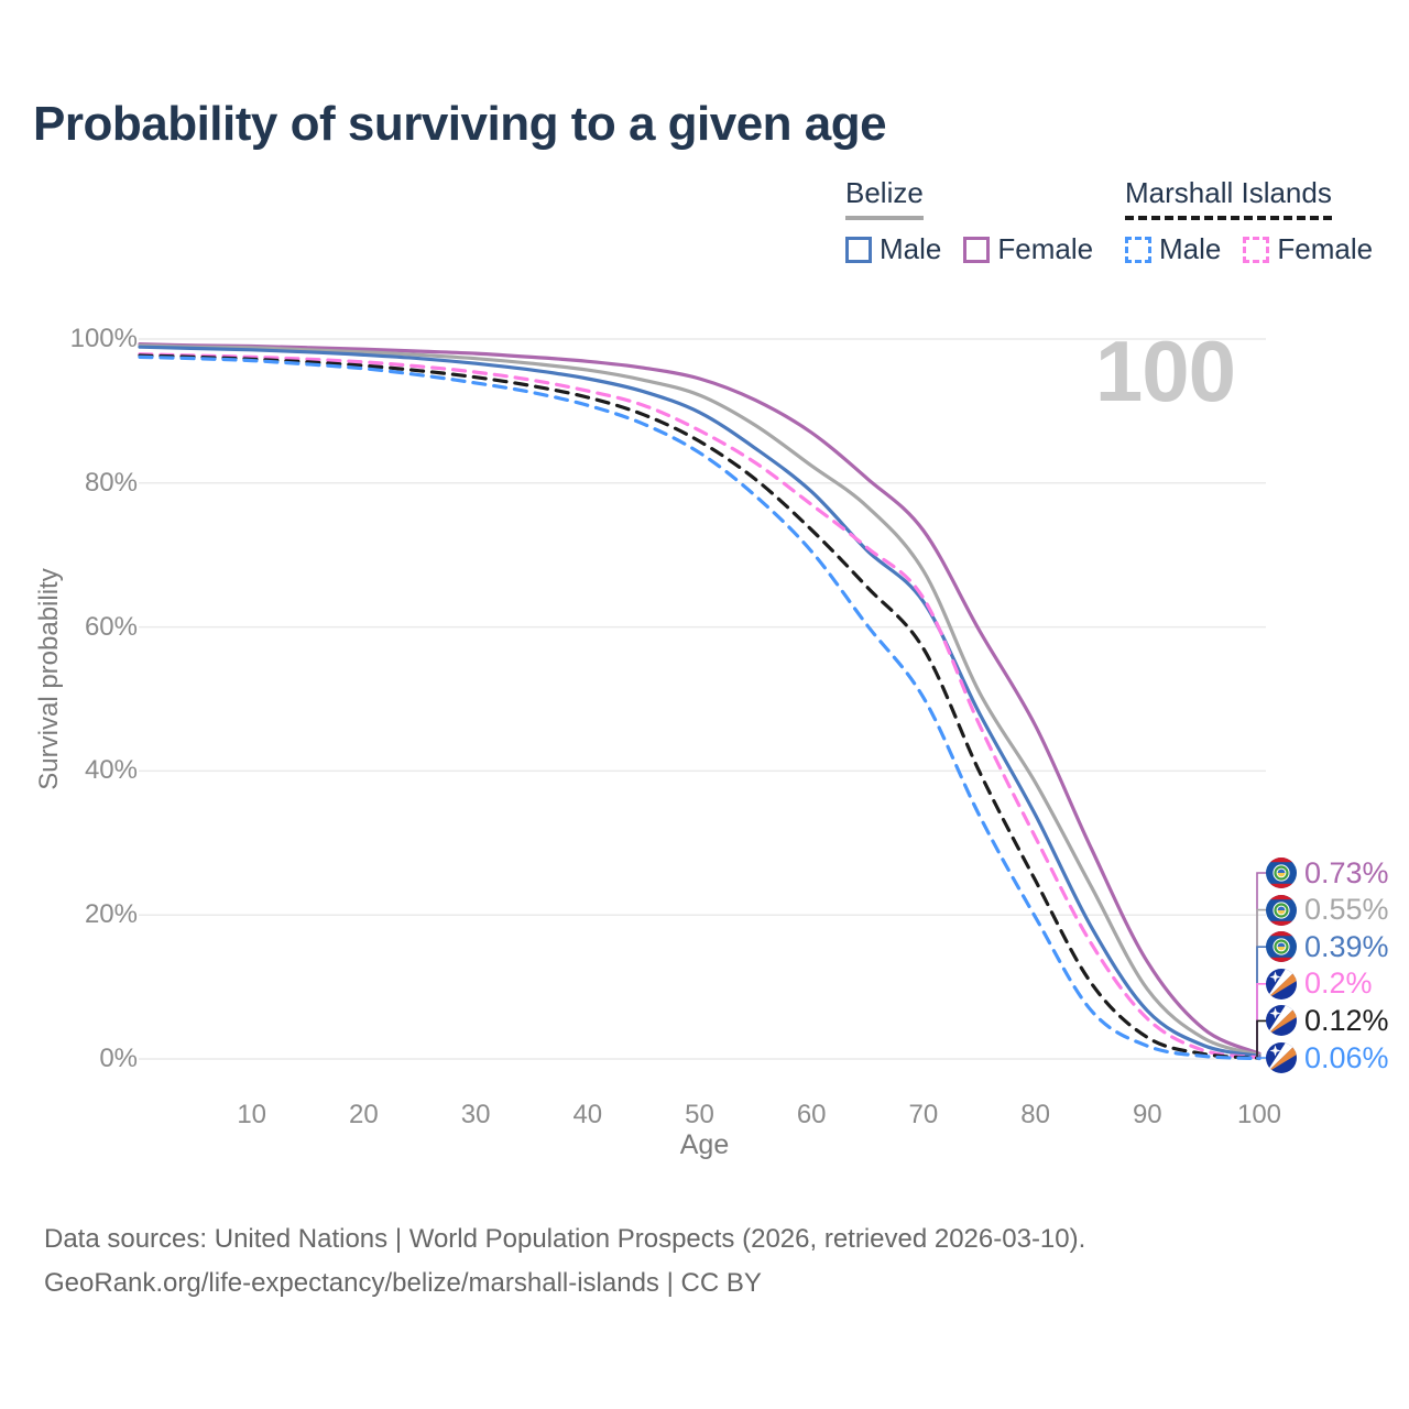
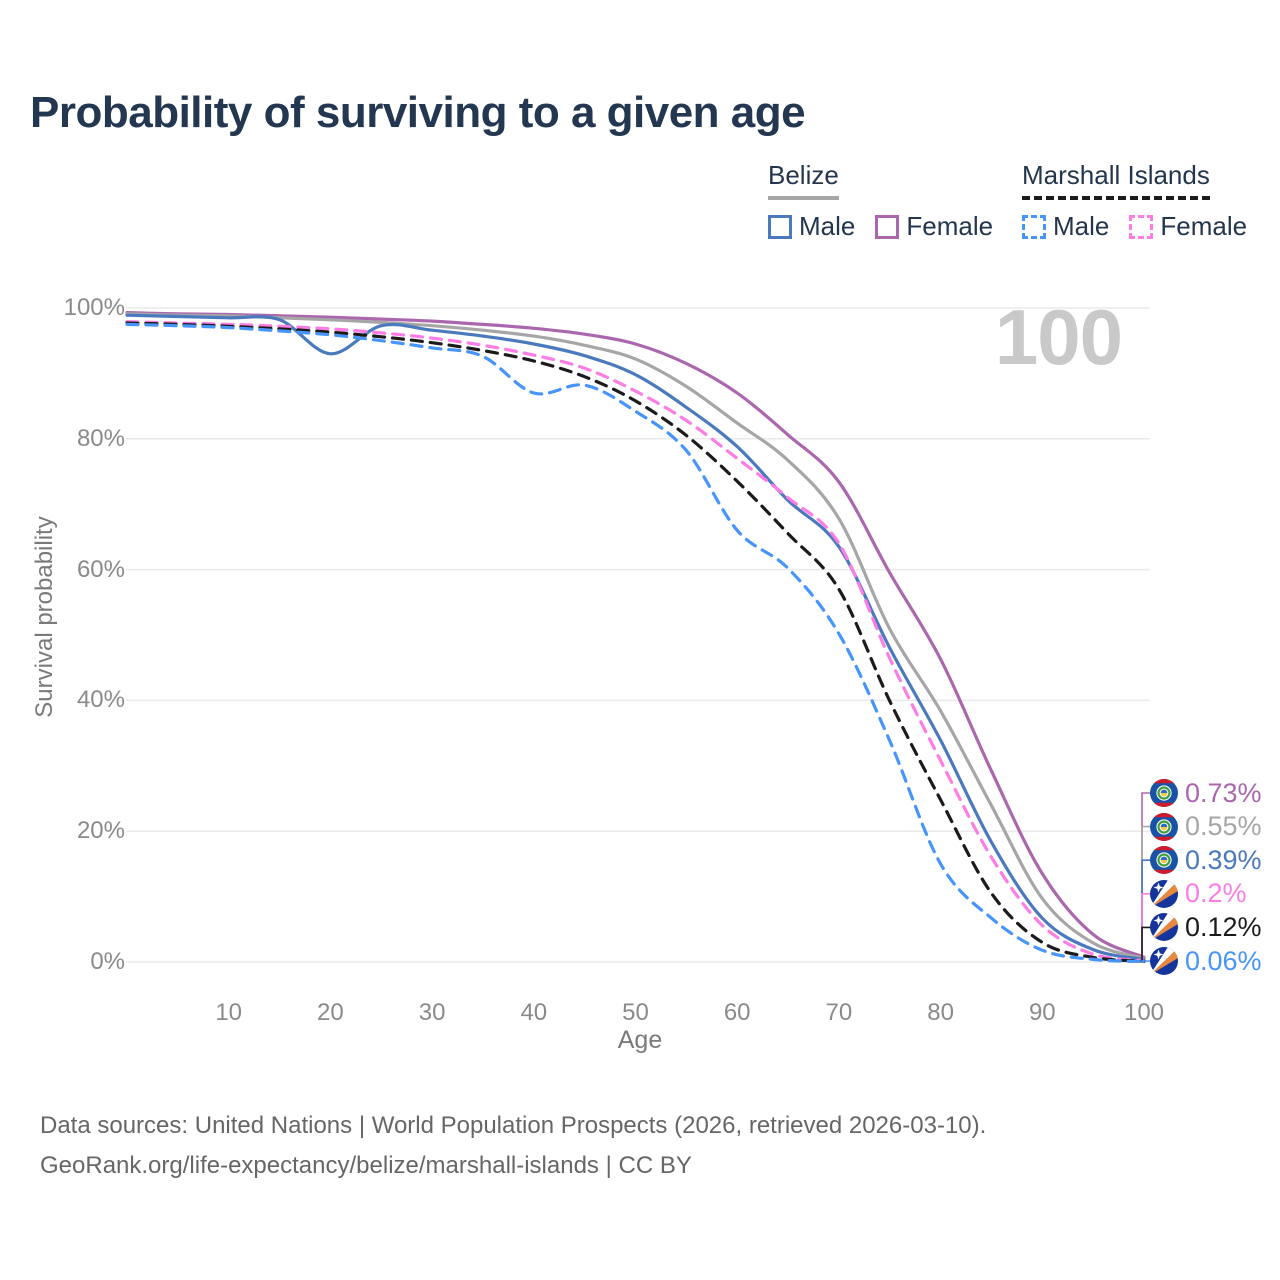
Belize Male/20: 98% -> 93%
Marshall Islands Male/40: 91% -> 87%
Marshall Islands Male/60: 70% -> 66%
Marshall Islands Male/80: 20% -> 15%
